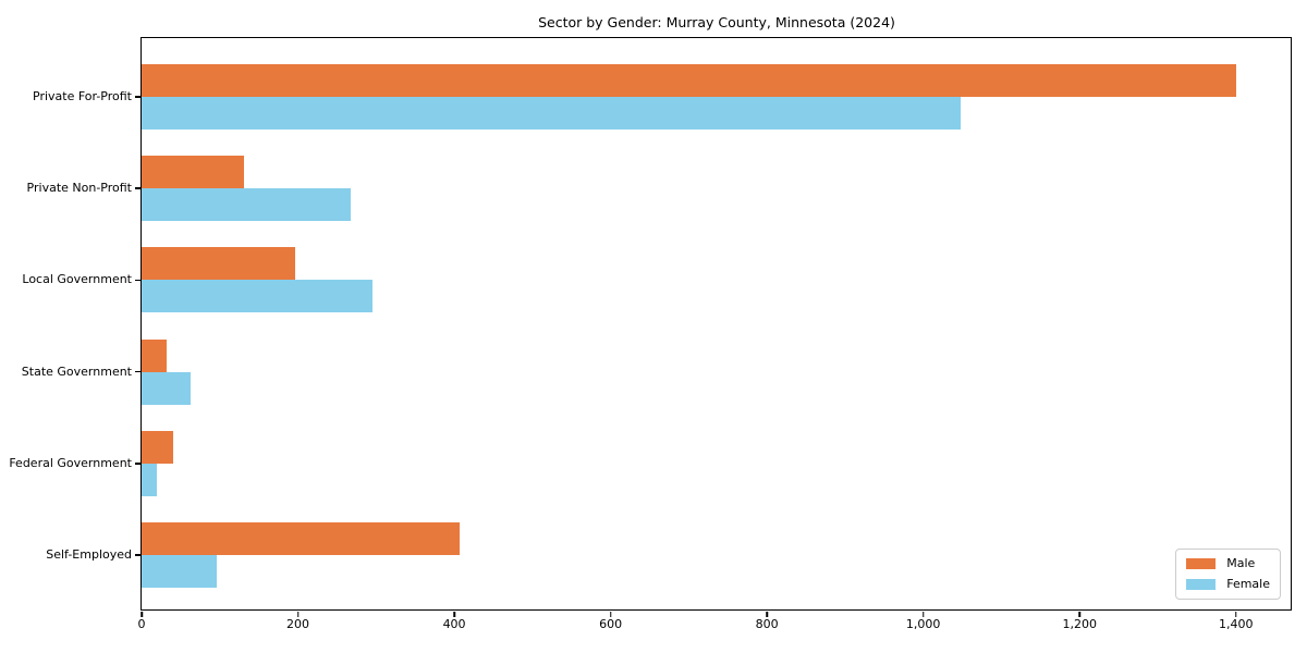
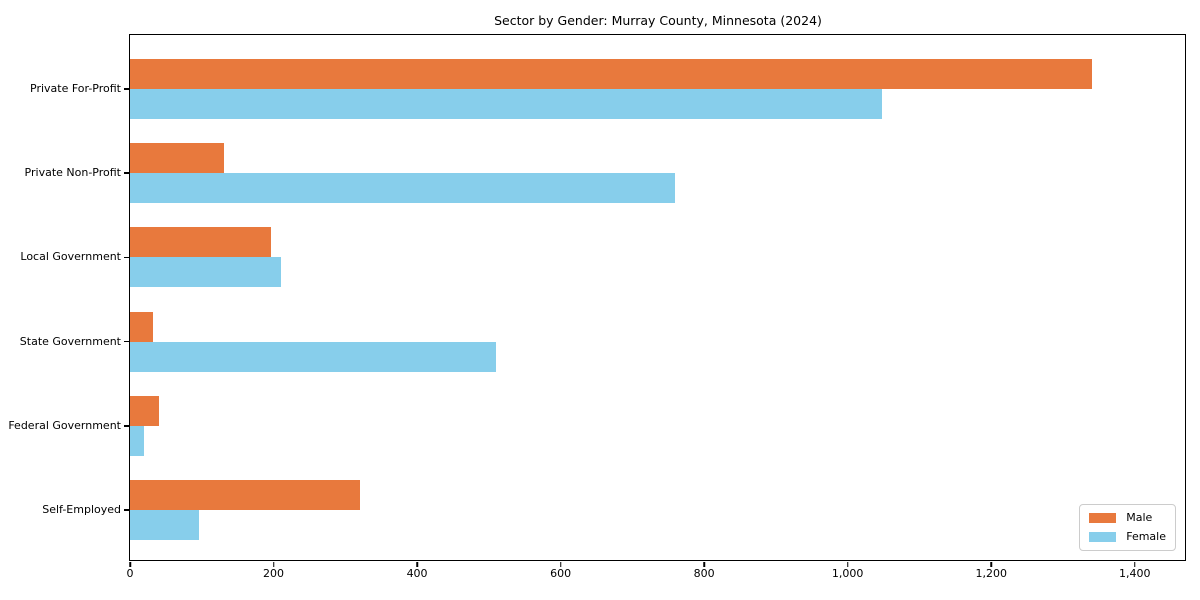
Male/Private For-Profit: 1400 -> 1340
Female/Private Non-Profit: 270 -> 760
Female/Local Government: 300 -> 210
Female/State Government: 60 -> 510
Male/Self-Employed: 410 -> 320
